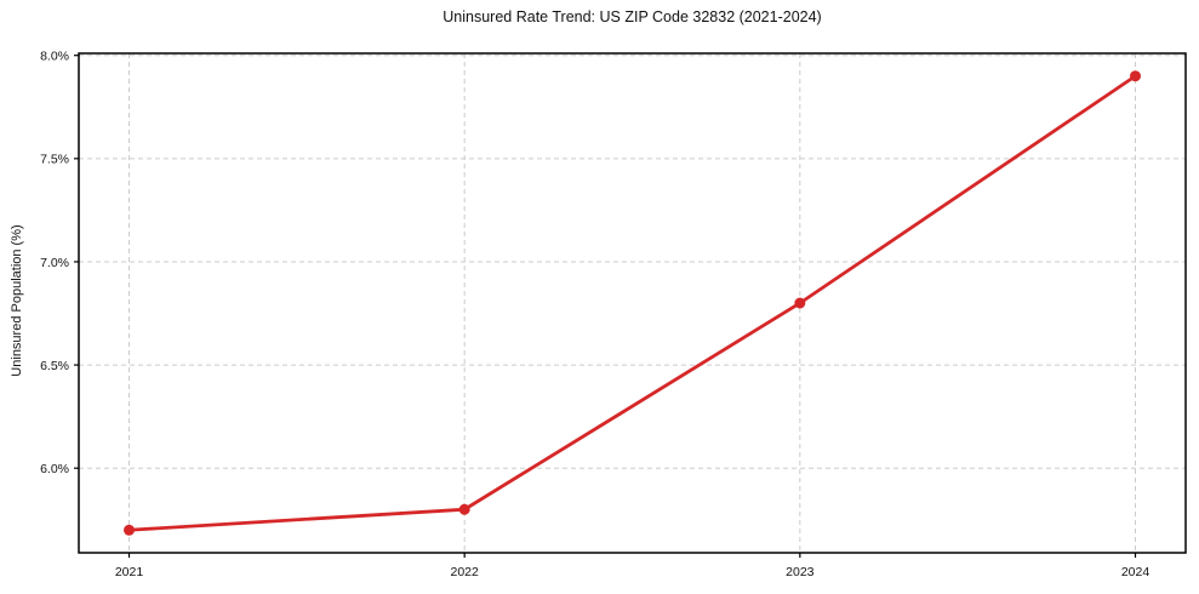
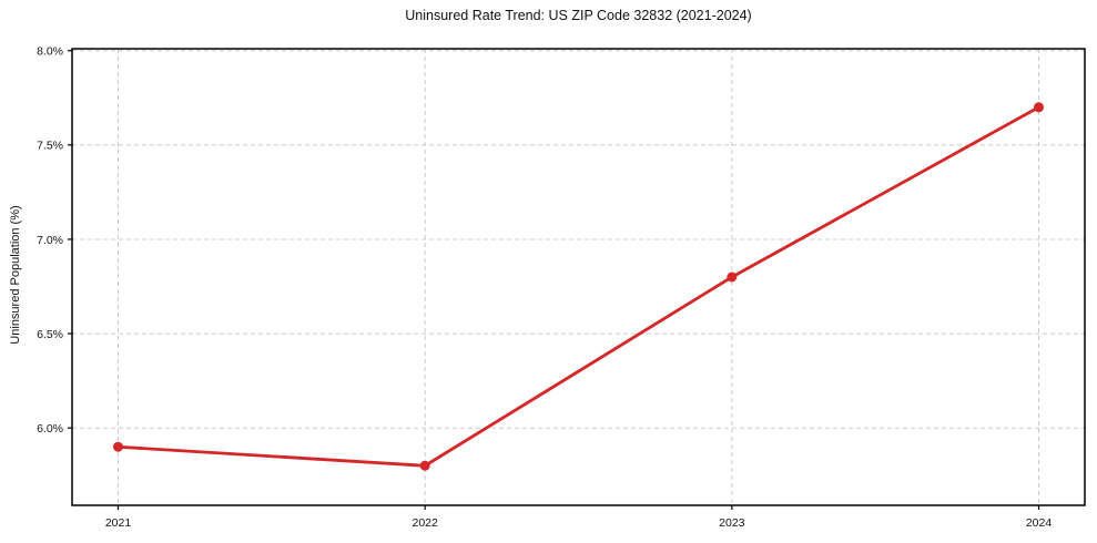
2021: 5.7% -> 5.9%
2024: 7.9% -> 7.7%
